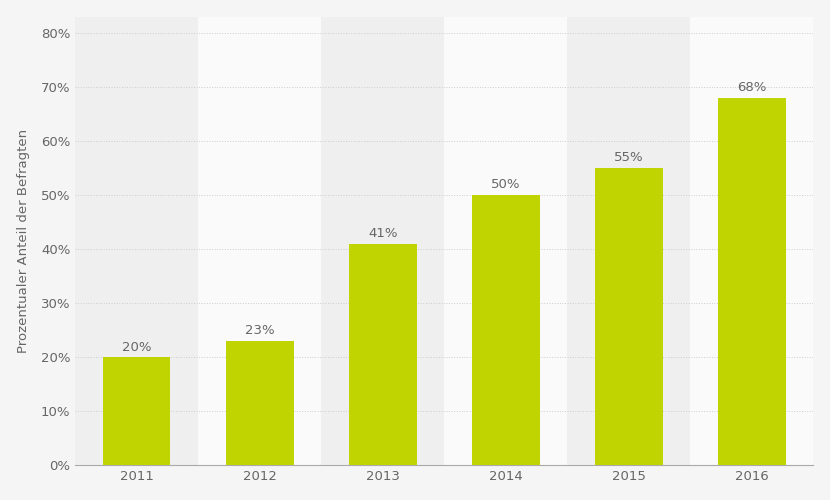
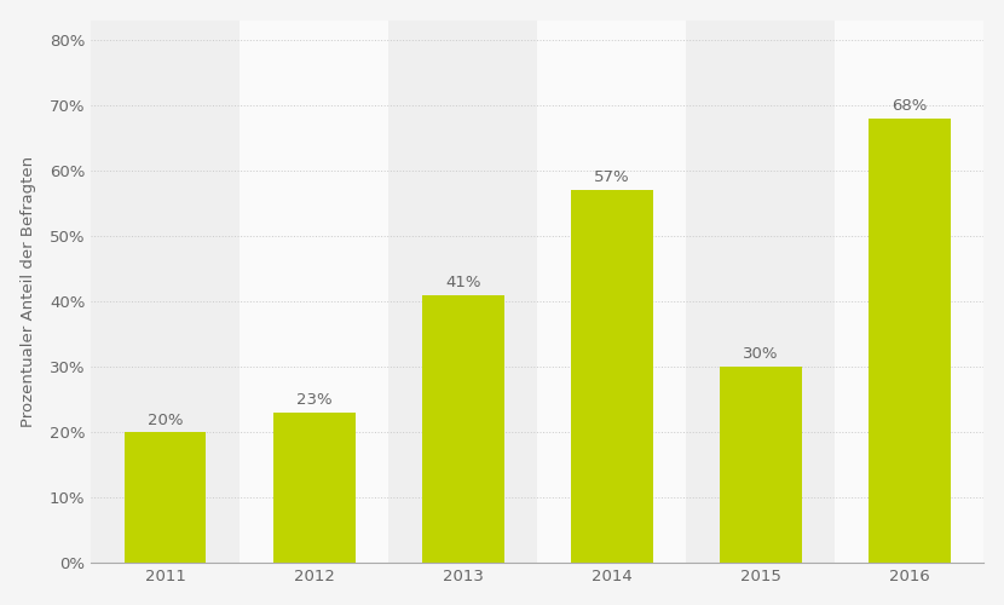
2014: 50% -> 57%
2015: 55% -> 30%
